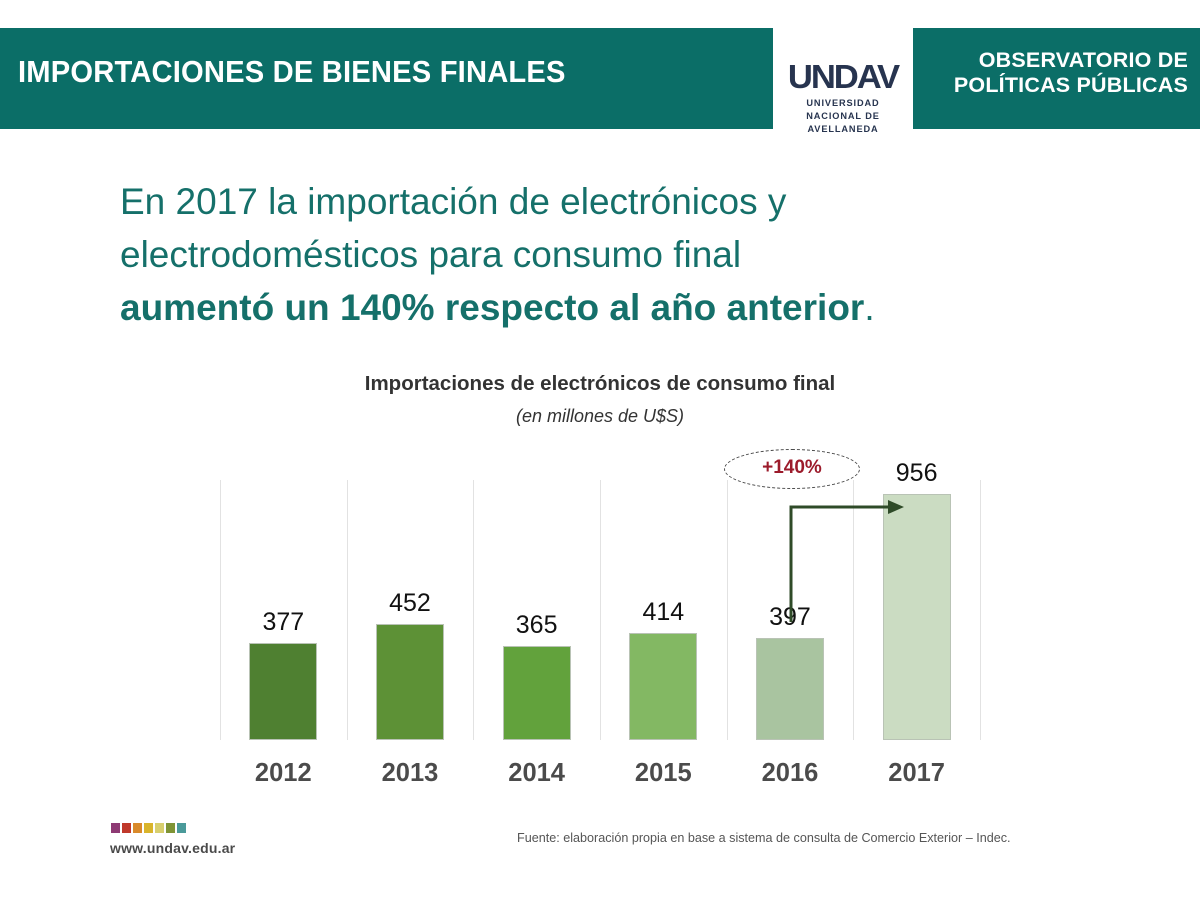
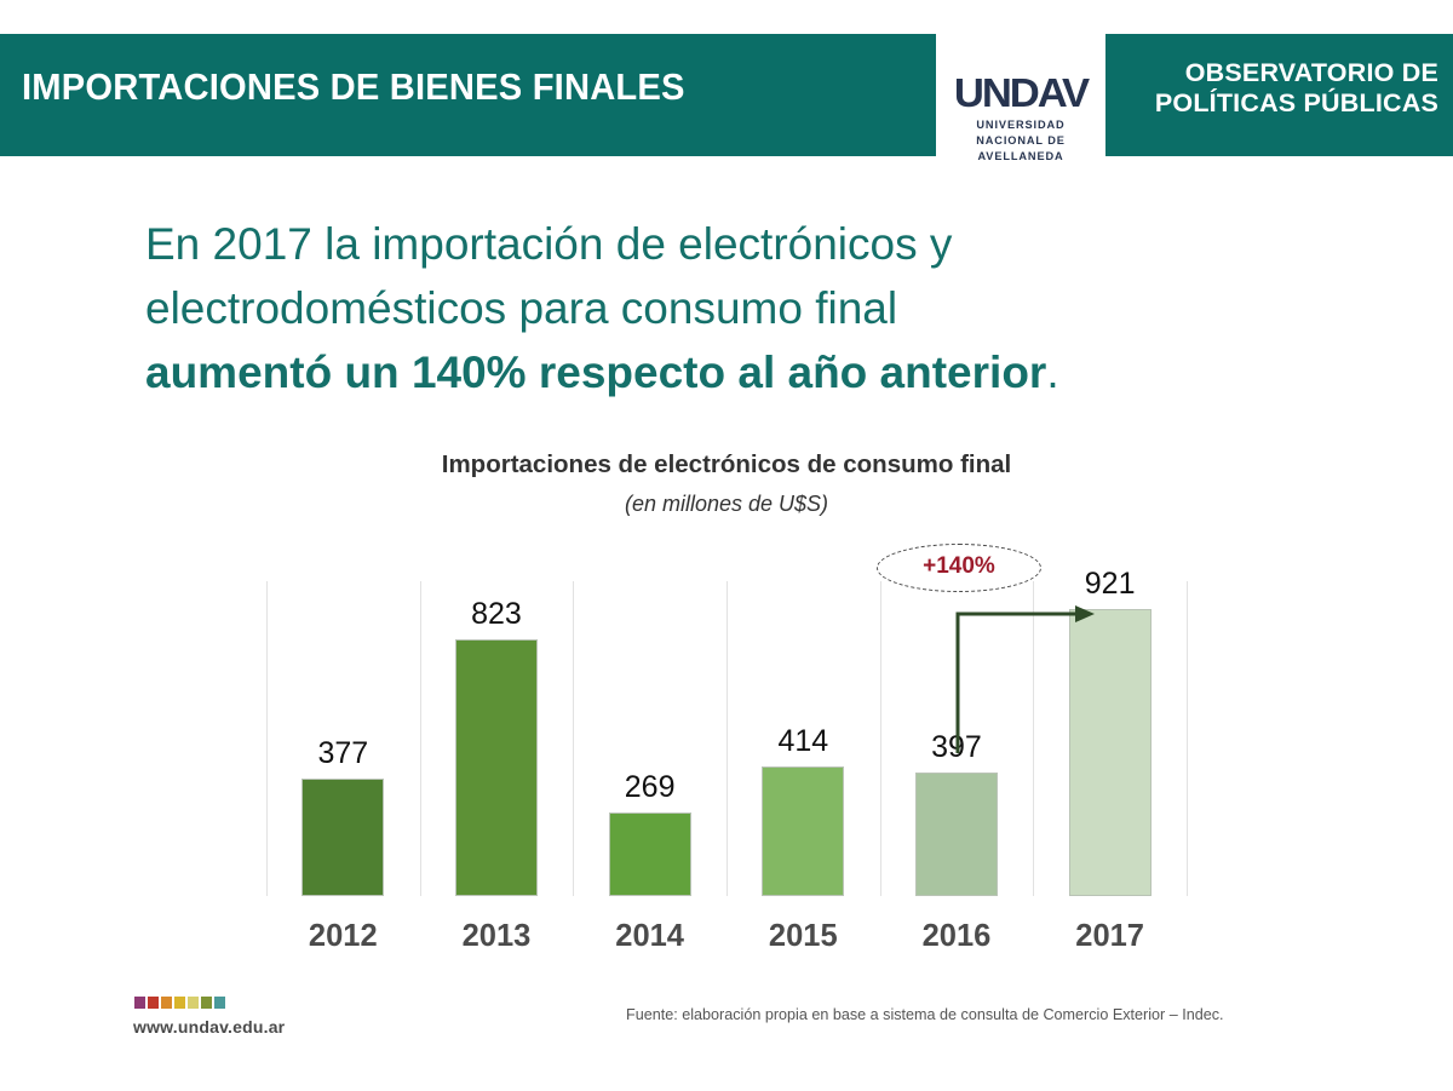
2013: 452 -> 823
2014: 365 -> 269
2017: 956 -> 921
